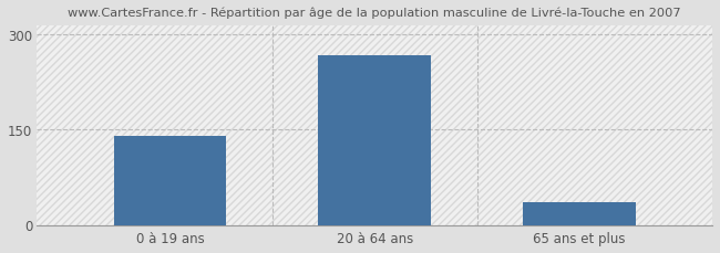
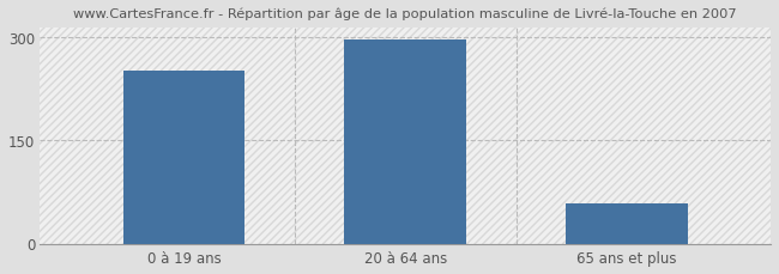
0 à 19 ans: 140 -> 252
20 à 64 ans: 268 -> 298
65 ans et plus: 35 -> 58
